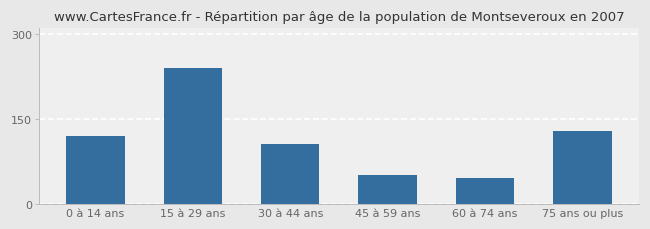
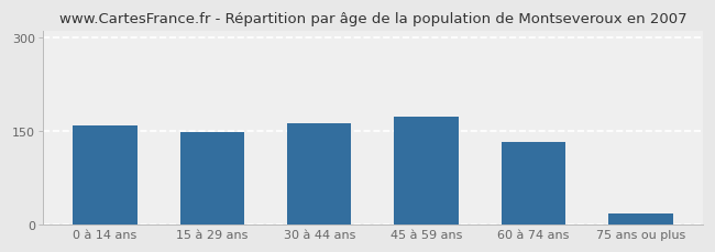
0 à 14 ans: 120 -> 159
15 à 29 ans: 240 -> 148
30 à 44 ans: 106 -> 162
45 à 59 ans: 50 -> 172
60 à 74 ans: 46 -> 133
75 ans ou plus: 128 -> 18
